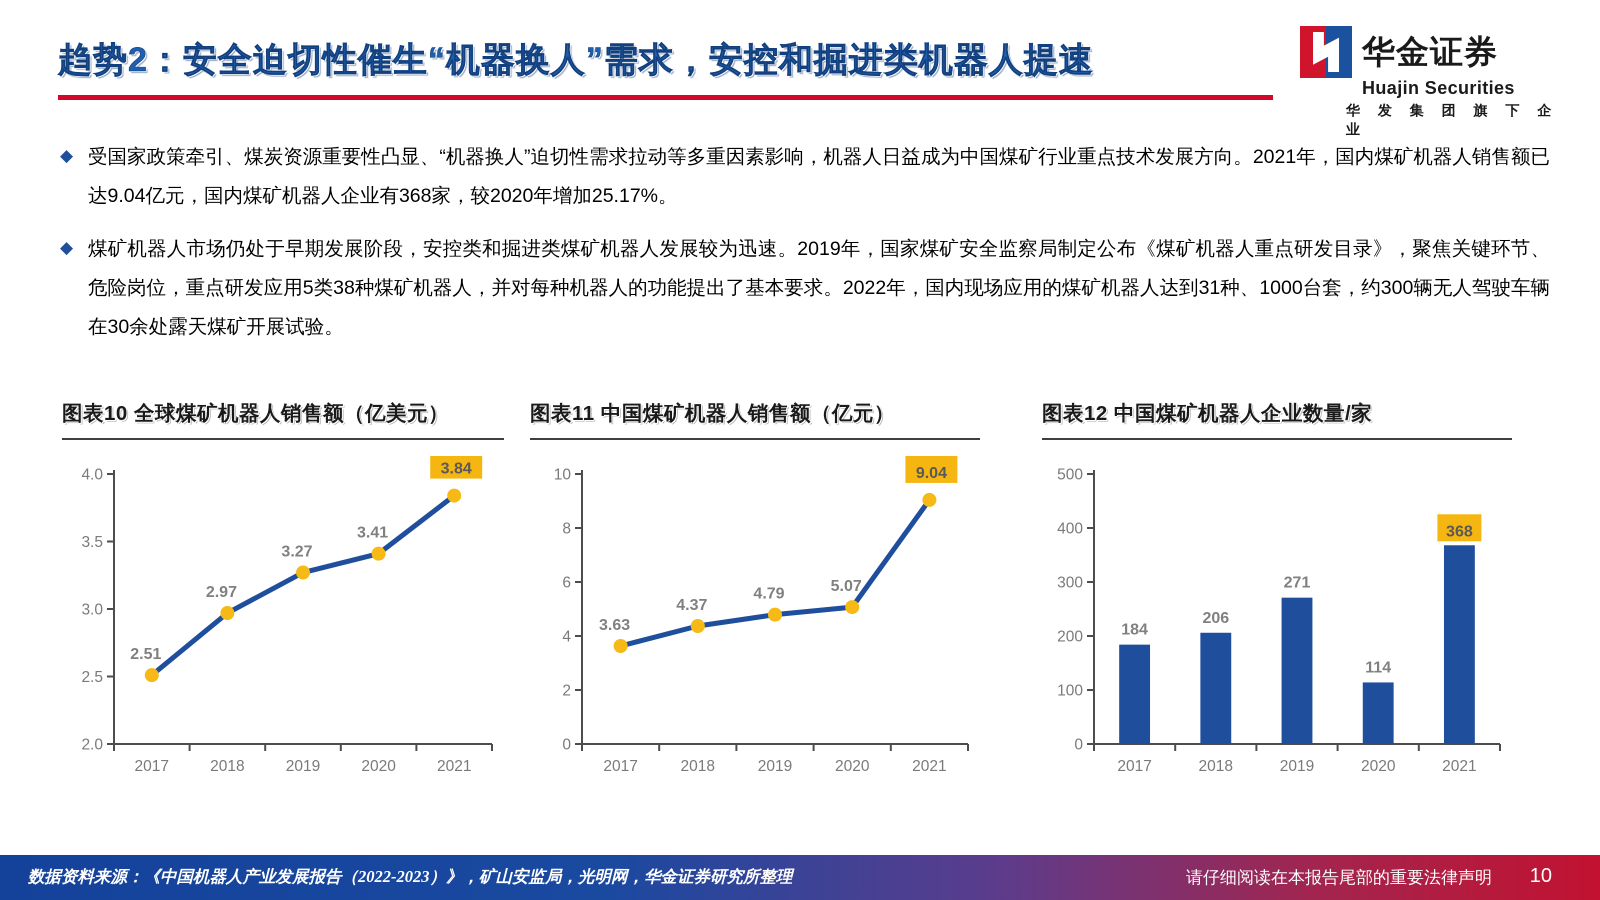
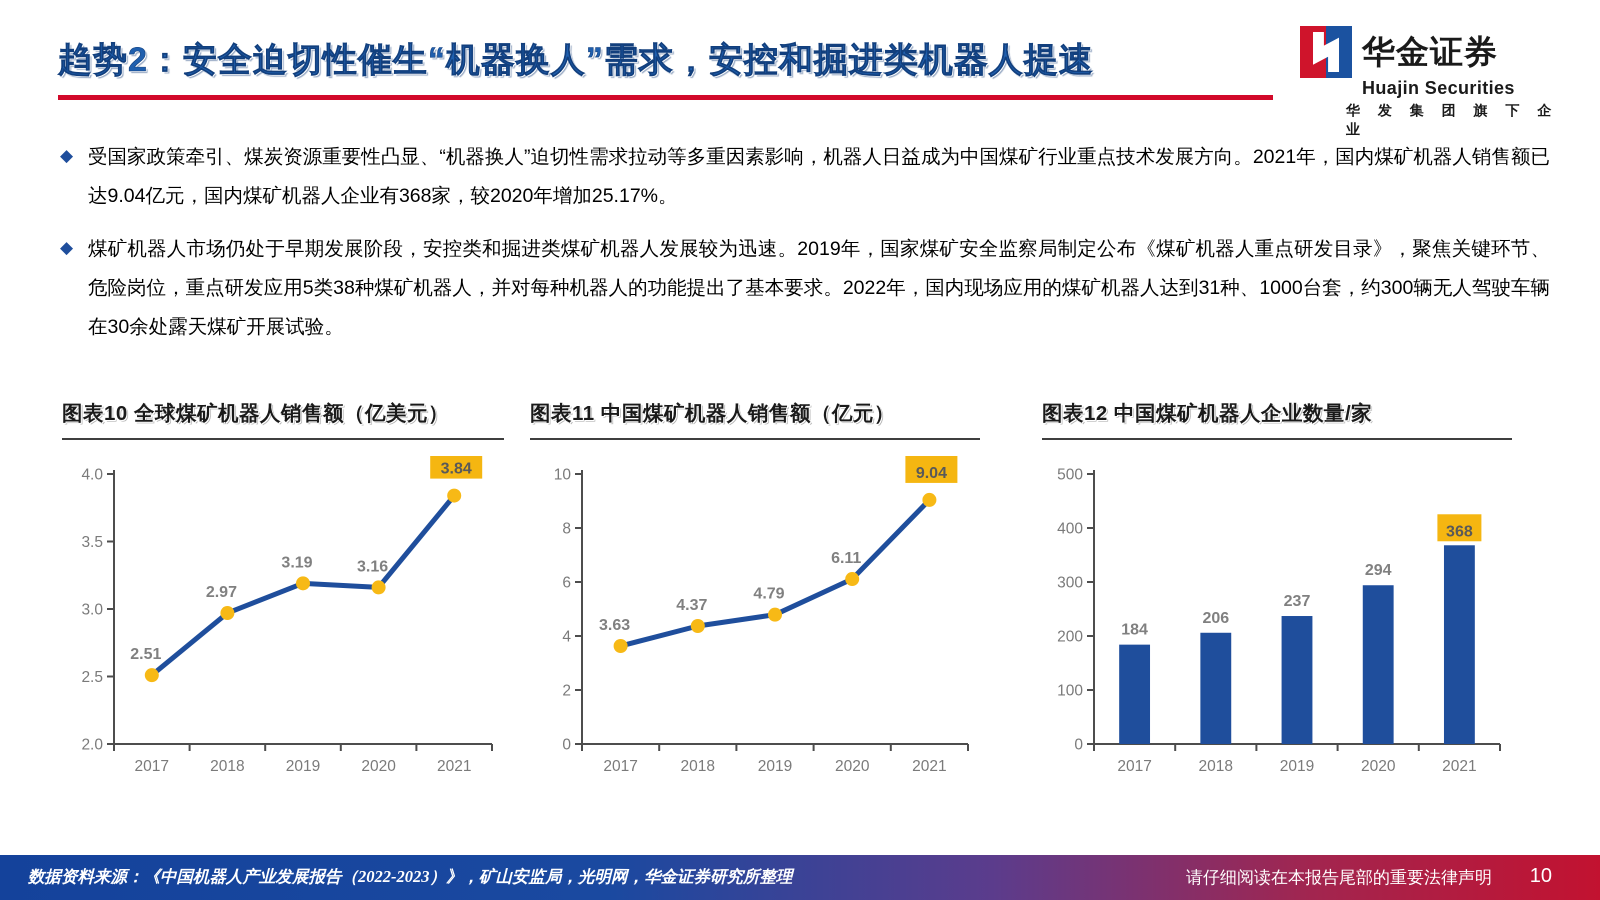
图表10 全球煤矿机器人销售额（亿美元）/2019: 3.27 -> 3.19
图表10 全球煤矿机器人销售额（亿美元）/2020: 3.41 -> 3.16
图表11 中国煤矿机器人销售额（亿元）/2020: 5.07 -> 6.11
图表12 中国煤矿机器人企业数量/家/2019: 271 -> 237
图表12 中国煤矿机器人企业数量/家/2020: 114 -> 294
